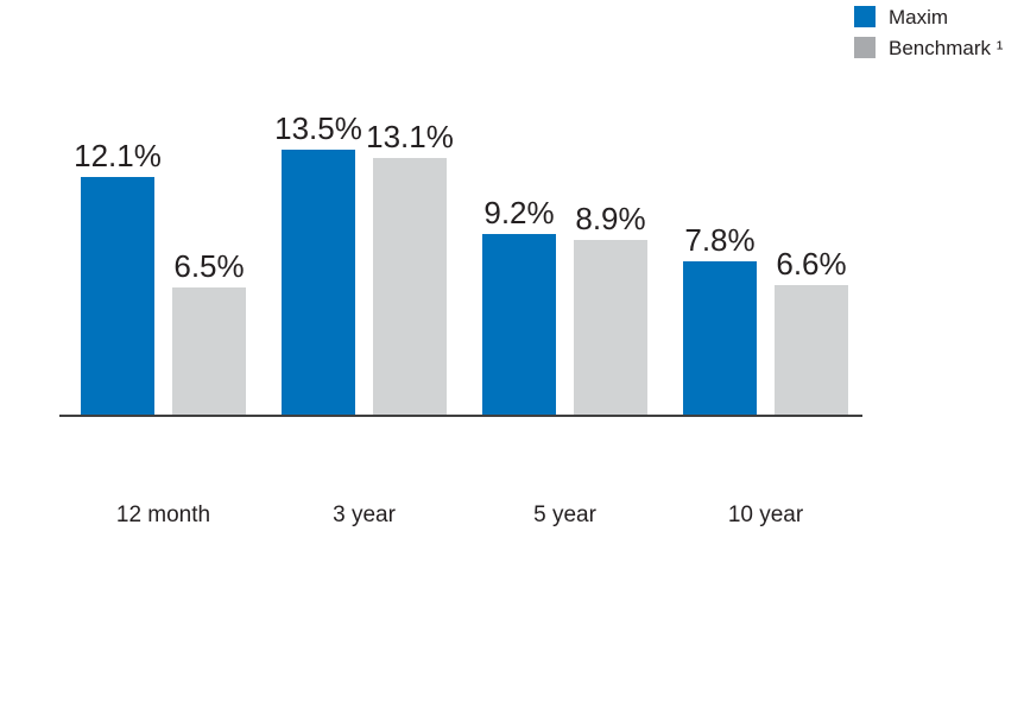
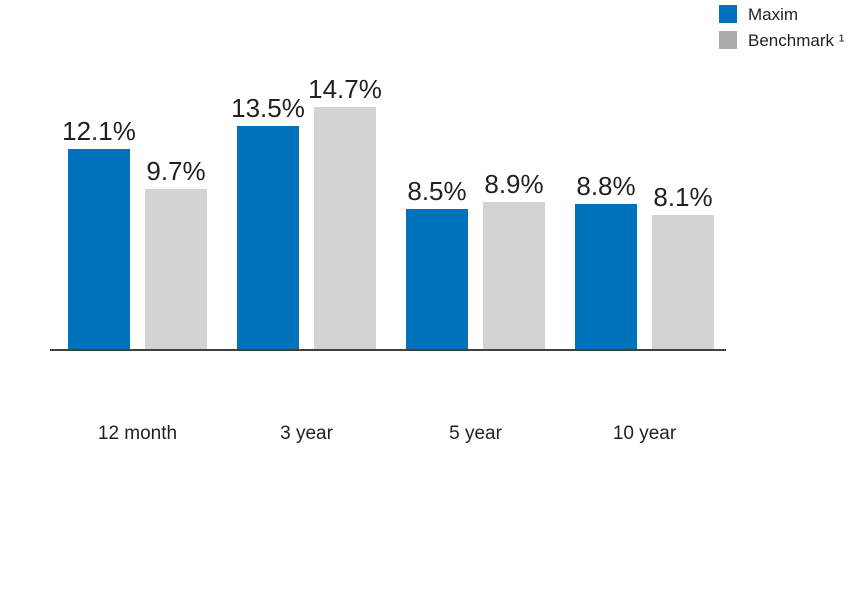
Benchmark ¹/12 month: 6.5% -> 9.7%
Benchmark ¹/3 year: 13.1% -> 14.7%
Maxim/5 year: 9.2% -> 8.5%
Maxim/10 year: 7.8% -> 8.8%
Benchmark ¹/10 year: 6.6% -> 8.1%
